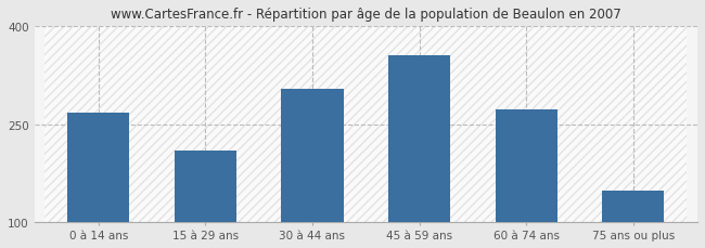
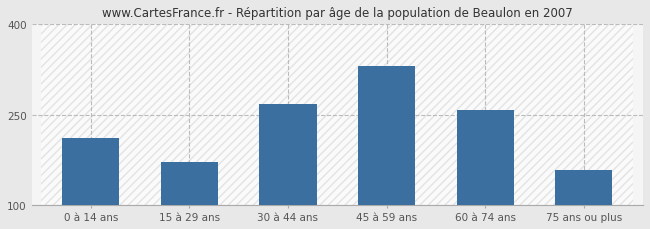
0 à 14 ans: 268 -> 212
15 à 29 ans: 210 -> 172
30 à 44 ans: 305 -> 268
45 à 59 ans: 355 -> 330
60 à 74 ans: 272 -> 258
75 ans ou plus: 148 -> 158
